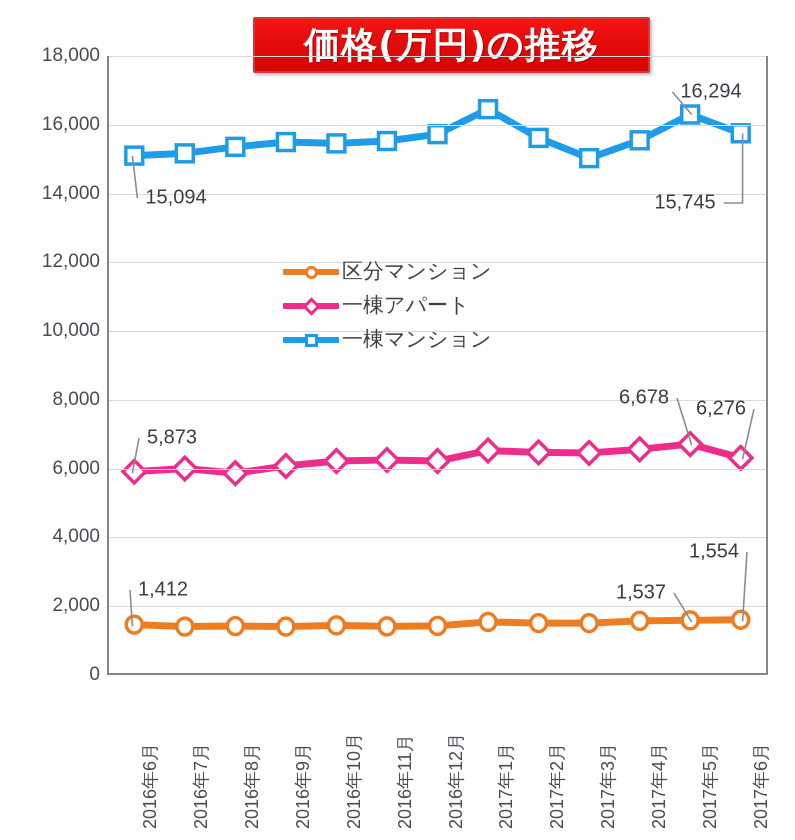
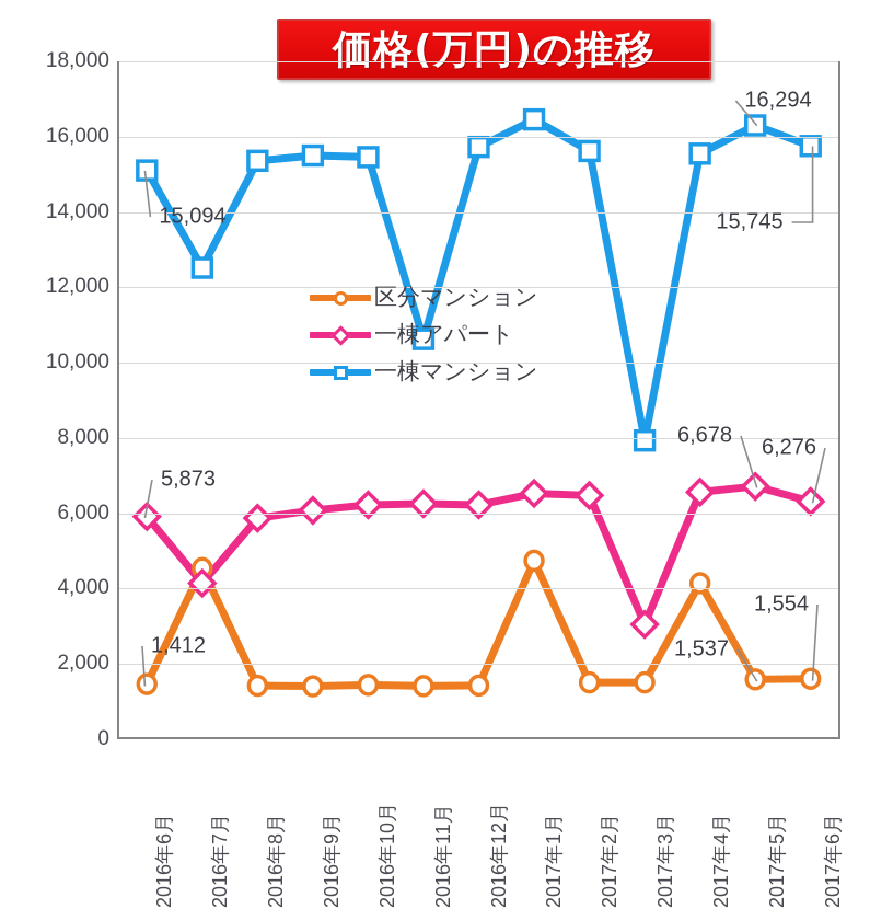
区分マンション/2016年7月: 1400 -> 4500
一棟アパート/2016年7月: 6000 -> 4100
一棟マンション/2016年7月: 15200 -> 12500
一棟マンション/2016年11月: 15500 -> 10600
区分マンション/2017年1月: 1500 -> 4700
一棟アパート/2017年3月: 6400 -> 3000
一棟マンション/2017年3月: 15000 -> 7900
区分マンション/2017年4月: 1500 -> 4100
